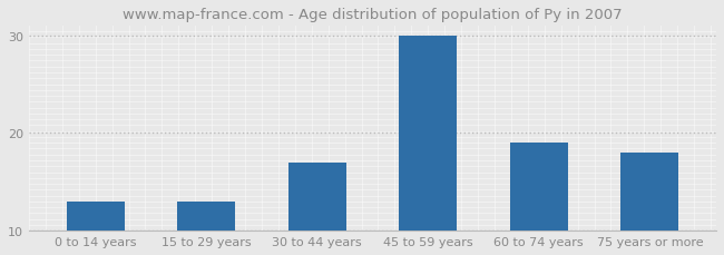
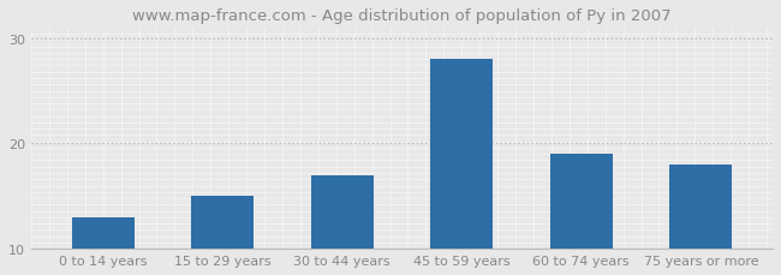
15 to 29 years: 13 -> 15
45 to 59 years: 30 -> 28
